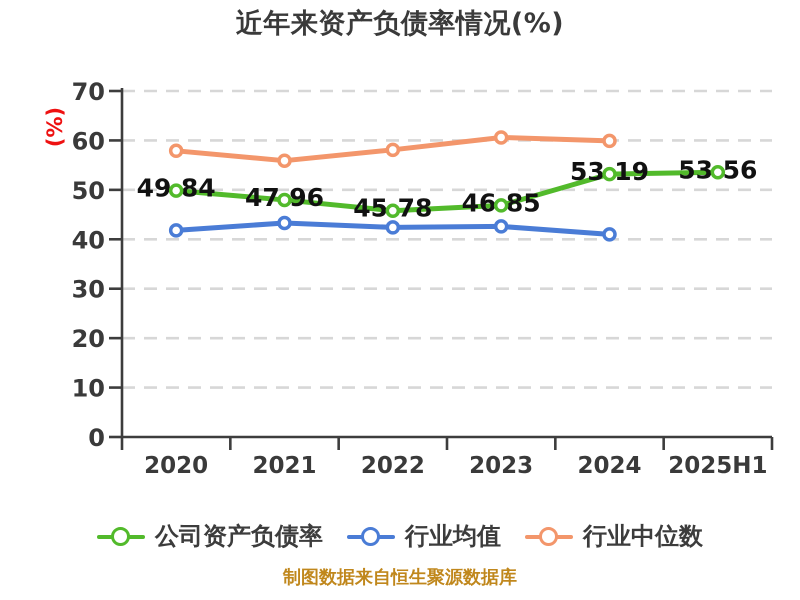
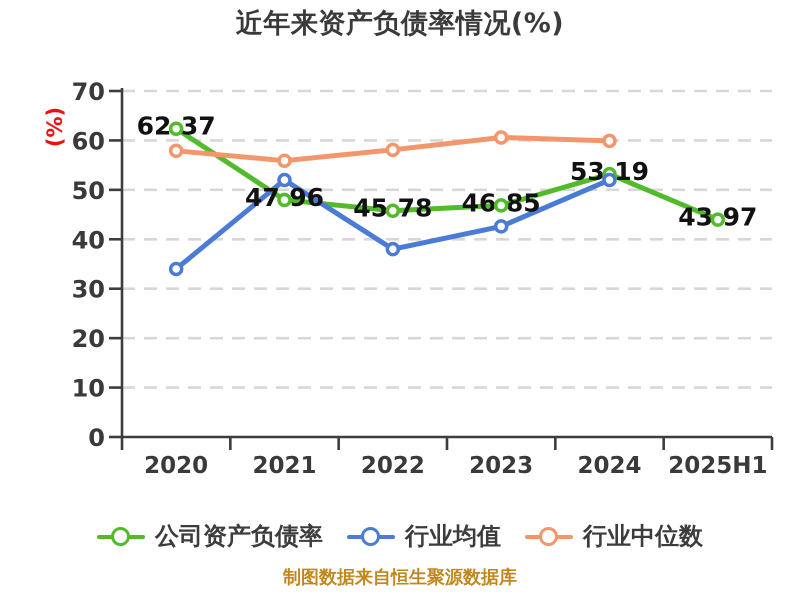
公司资产负债率/2020: 49.84 -> 62.37
行业均值/2020: 42 -> 34
行业均值/2021: 43 -> 52
行业均值/2022: 42 -> 38
行业均值/2024: 41 -> 52
公司资产负债率/2025H1: 53.56 -> 43.97
